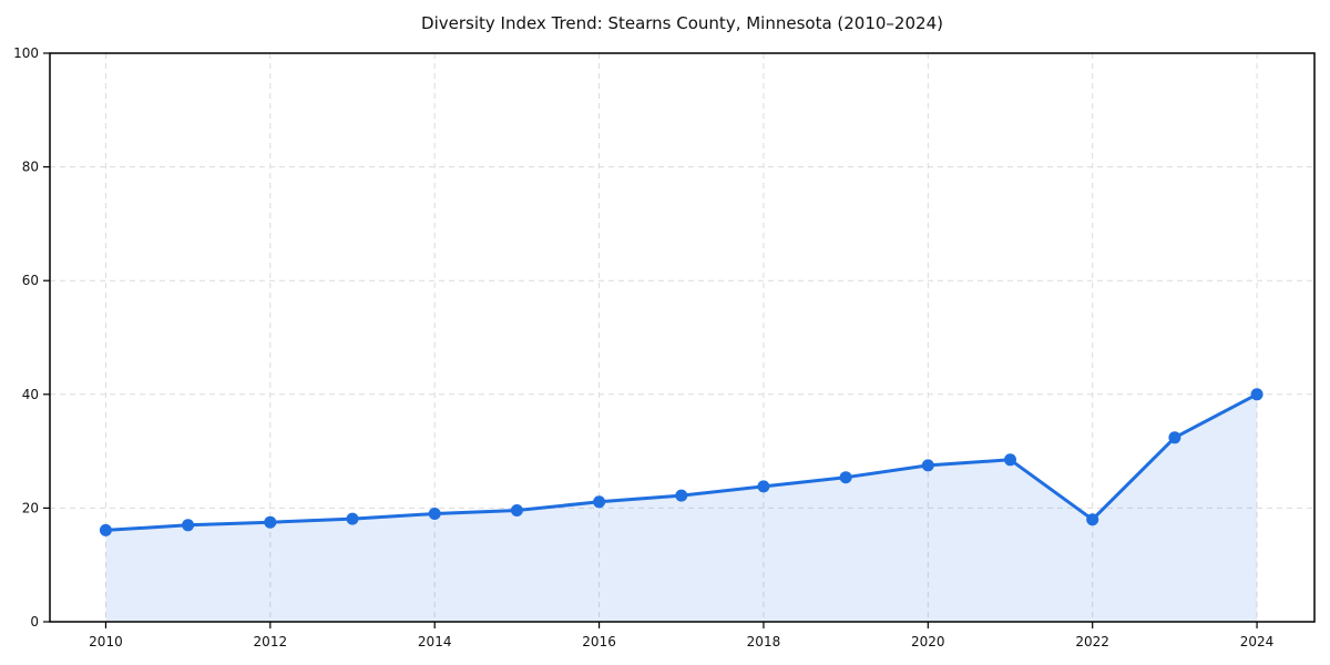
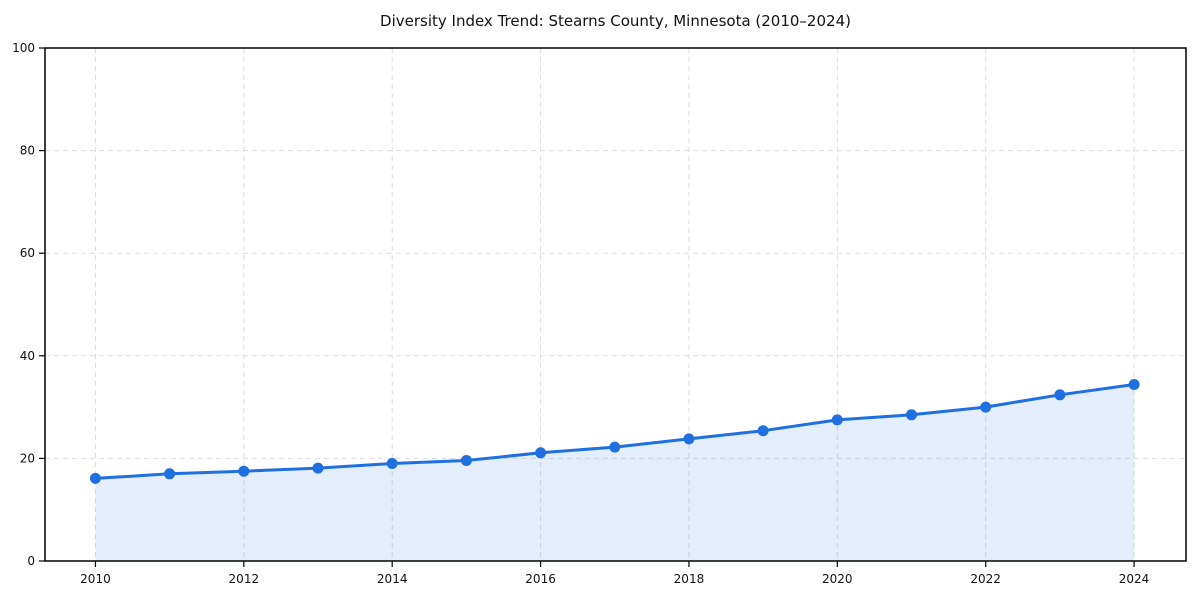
2022: 18 -> 30
2024: 40 -> 34
